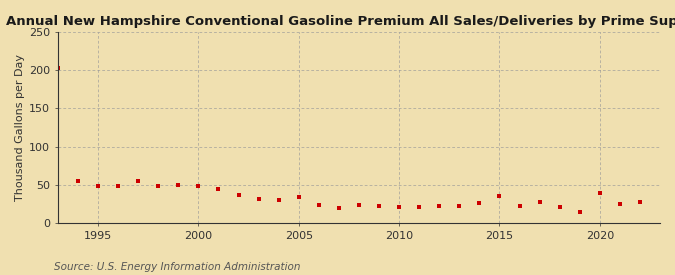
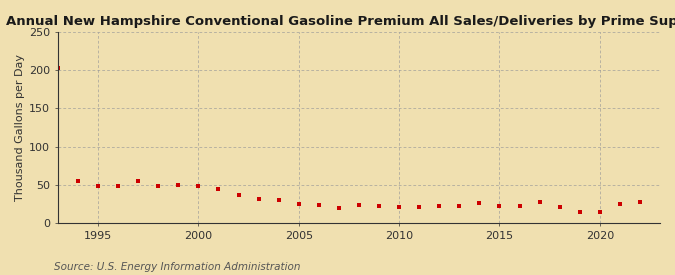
2005: 34 -> 25
2015: 36 -> 22
2020: 40 -> 14
